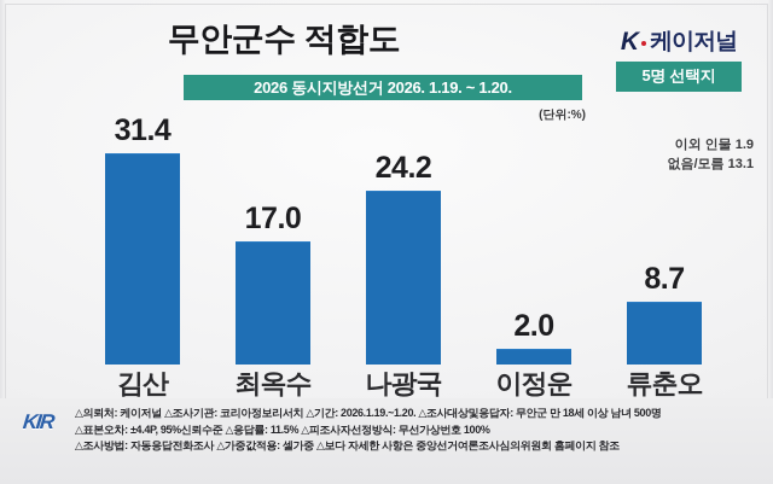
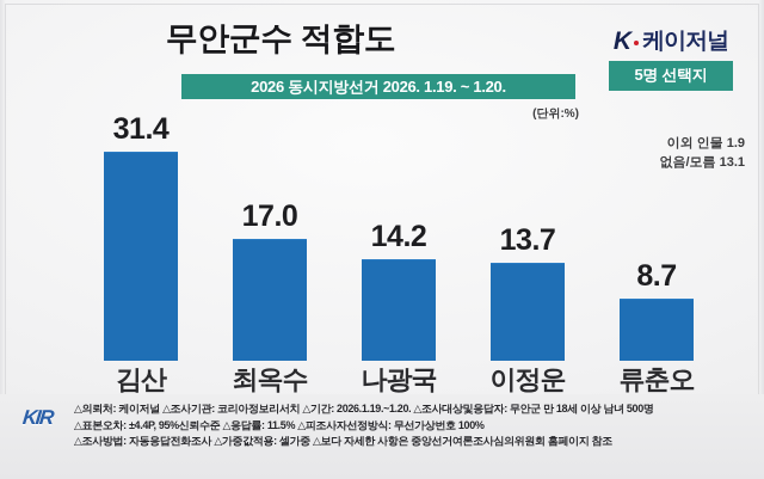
나광국: 24.2 -> 14.2
이정운: 2.0 -> 13.7
